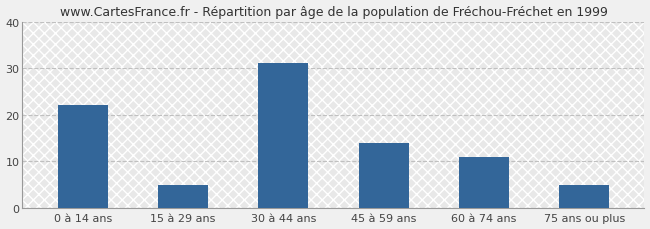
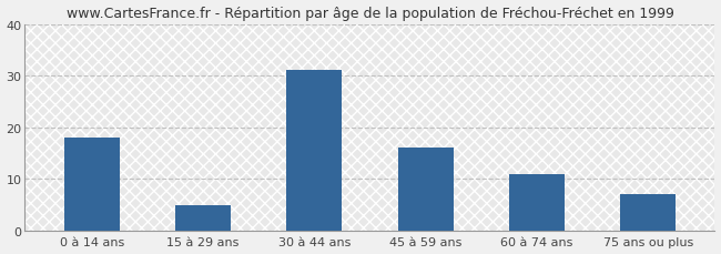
0 à 14 ans: 22 -> 18
45 à 59 ans: 14 -> 16
75 ans ou plus: 5 -> 7
